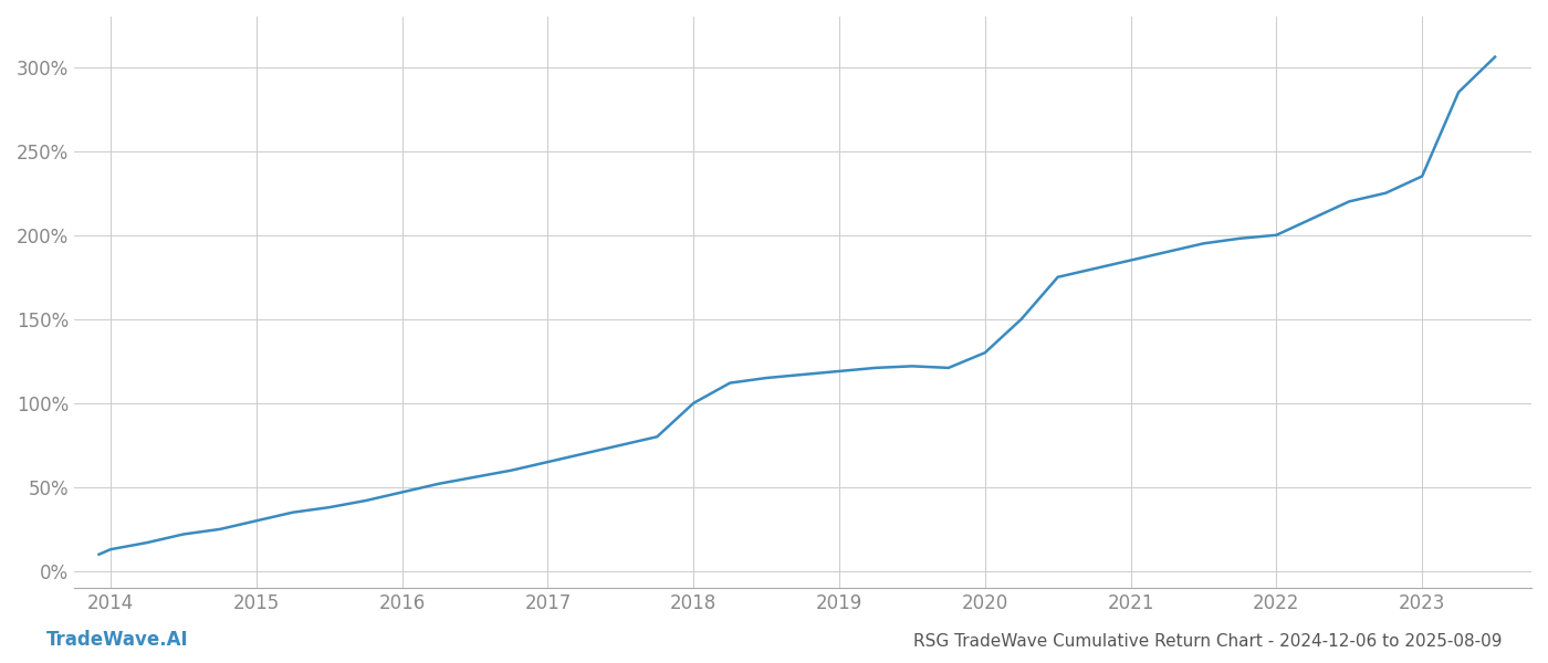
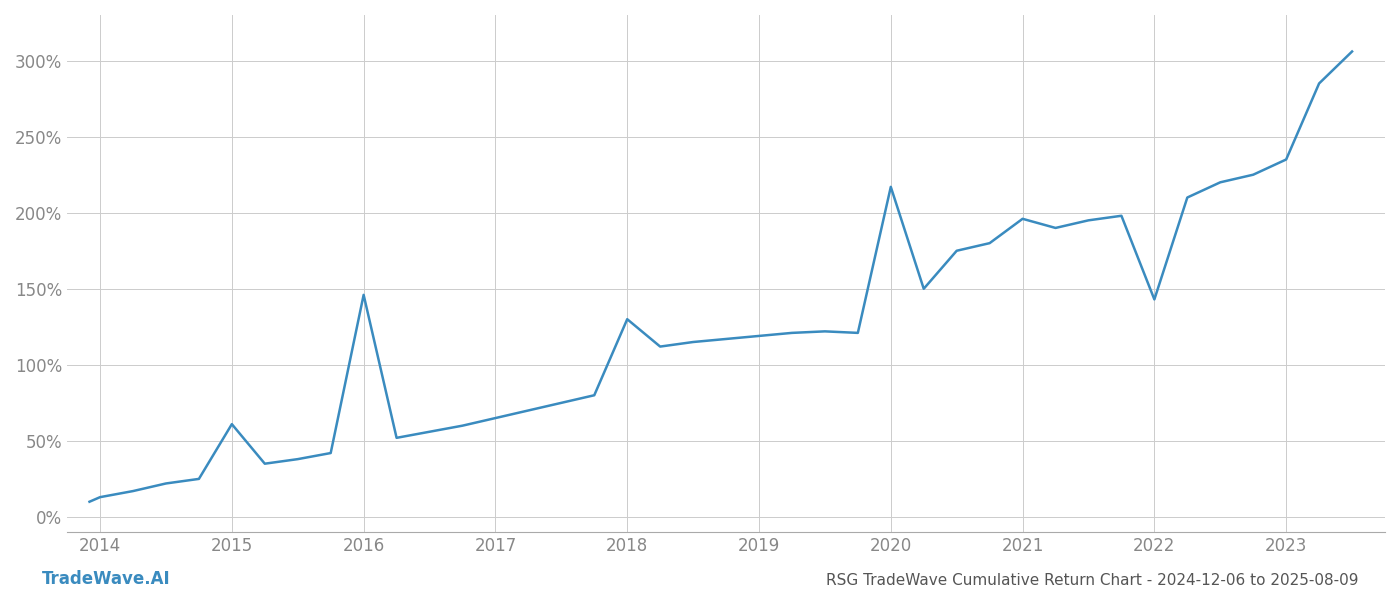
2015: 30% -> 61%
2016: 47% -> 146%
2018: 100% -> 130%
2020: 130% -> 217%
2021: 185% -> 196%
2022: 200% -> 143%
